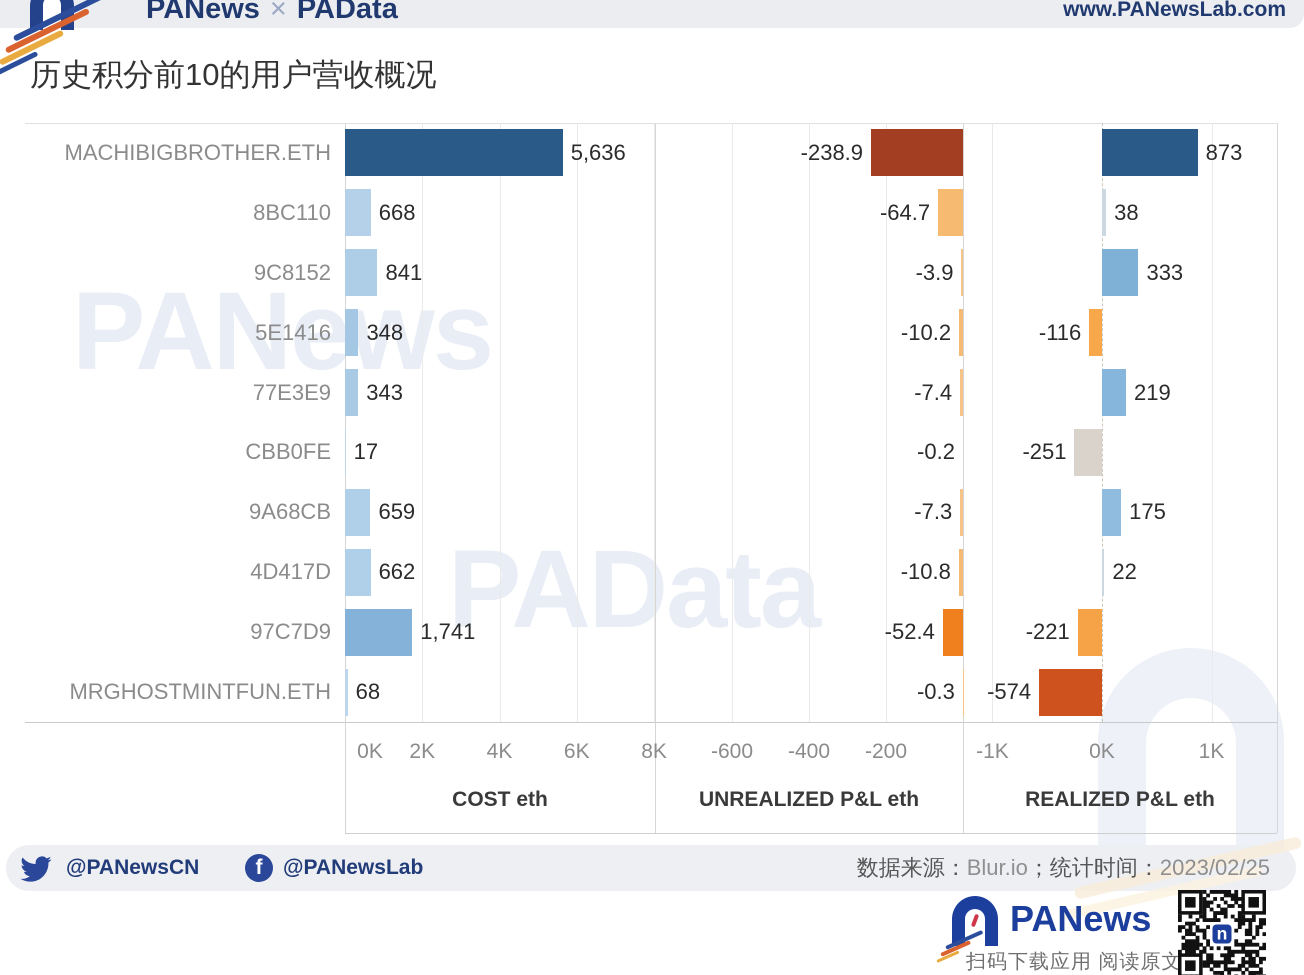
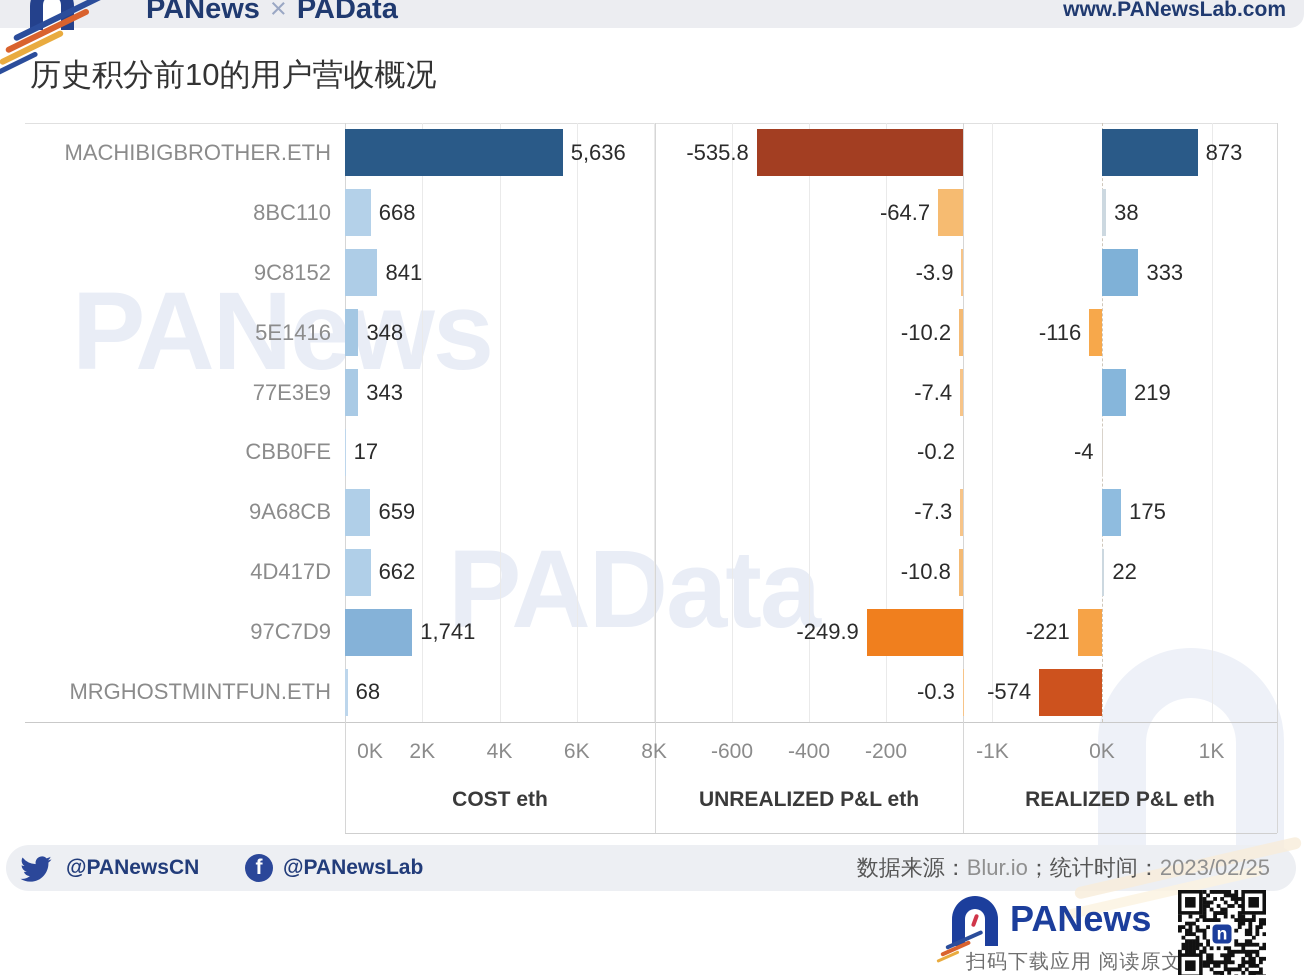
UNREALIZED P&L eth/MACHIBIGBROTHER.ETH: -238.9 -> -535.8
REALIZED P&L eth/CBB0FE: -251 -> -4
UNREALIZED P&L eth/97C7D9: -52.4 -> -249.9
